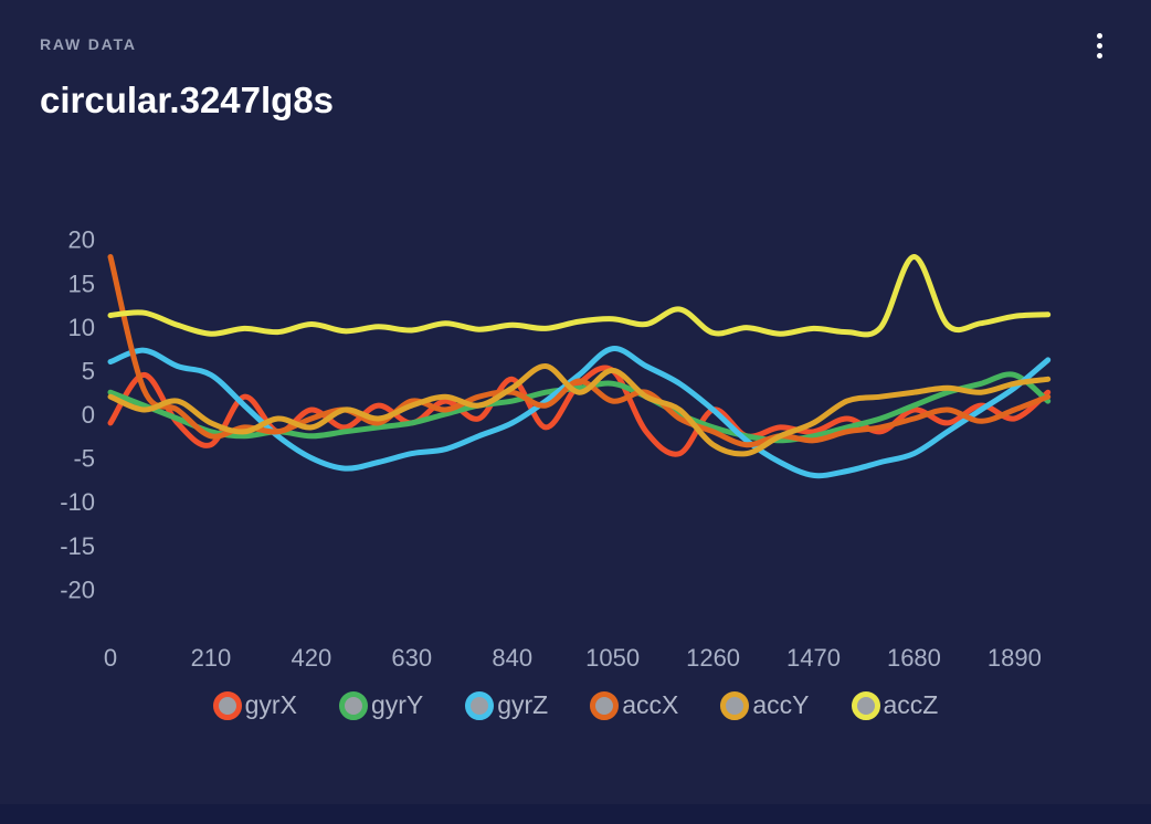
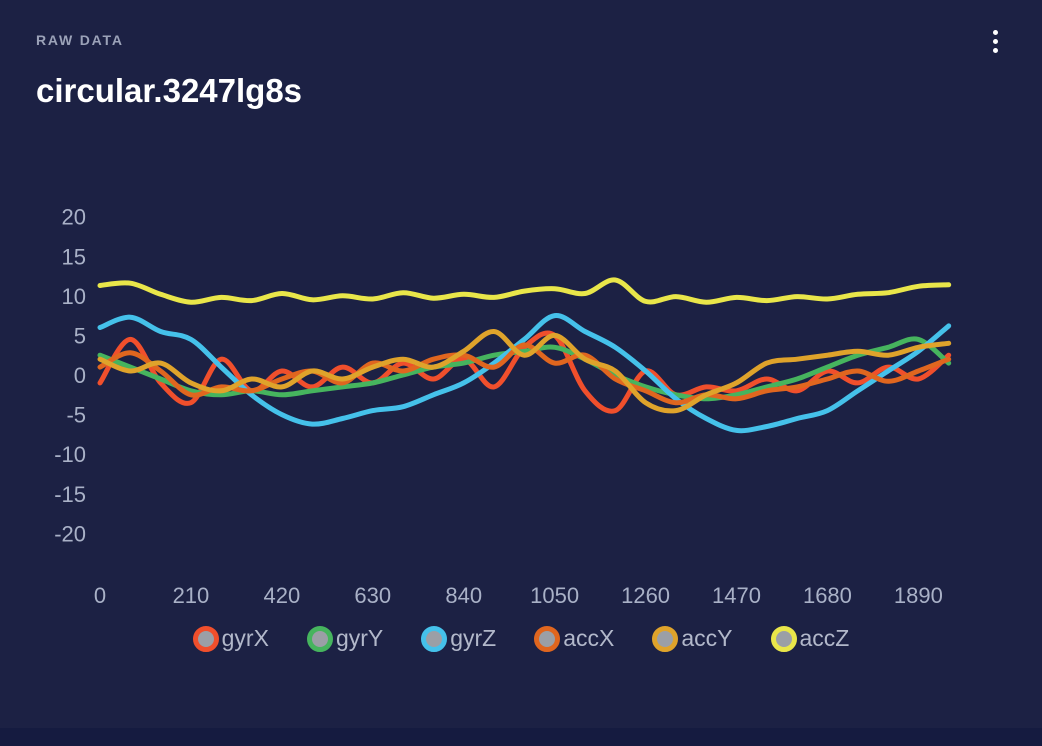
accX/0: 18 -> 1
gyrX/840: 4 -> 2
accZ/1680: 18 -> 10
